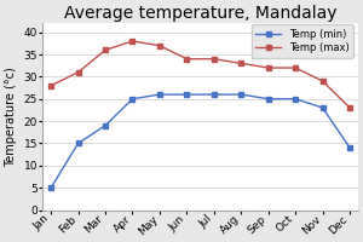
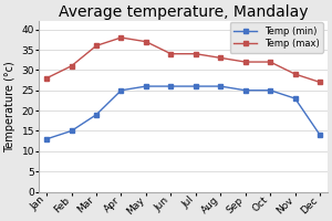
Temp (min)/Jan: 5 -> 13
Temp (max)/Dec: 23 -> 27
